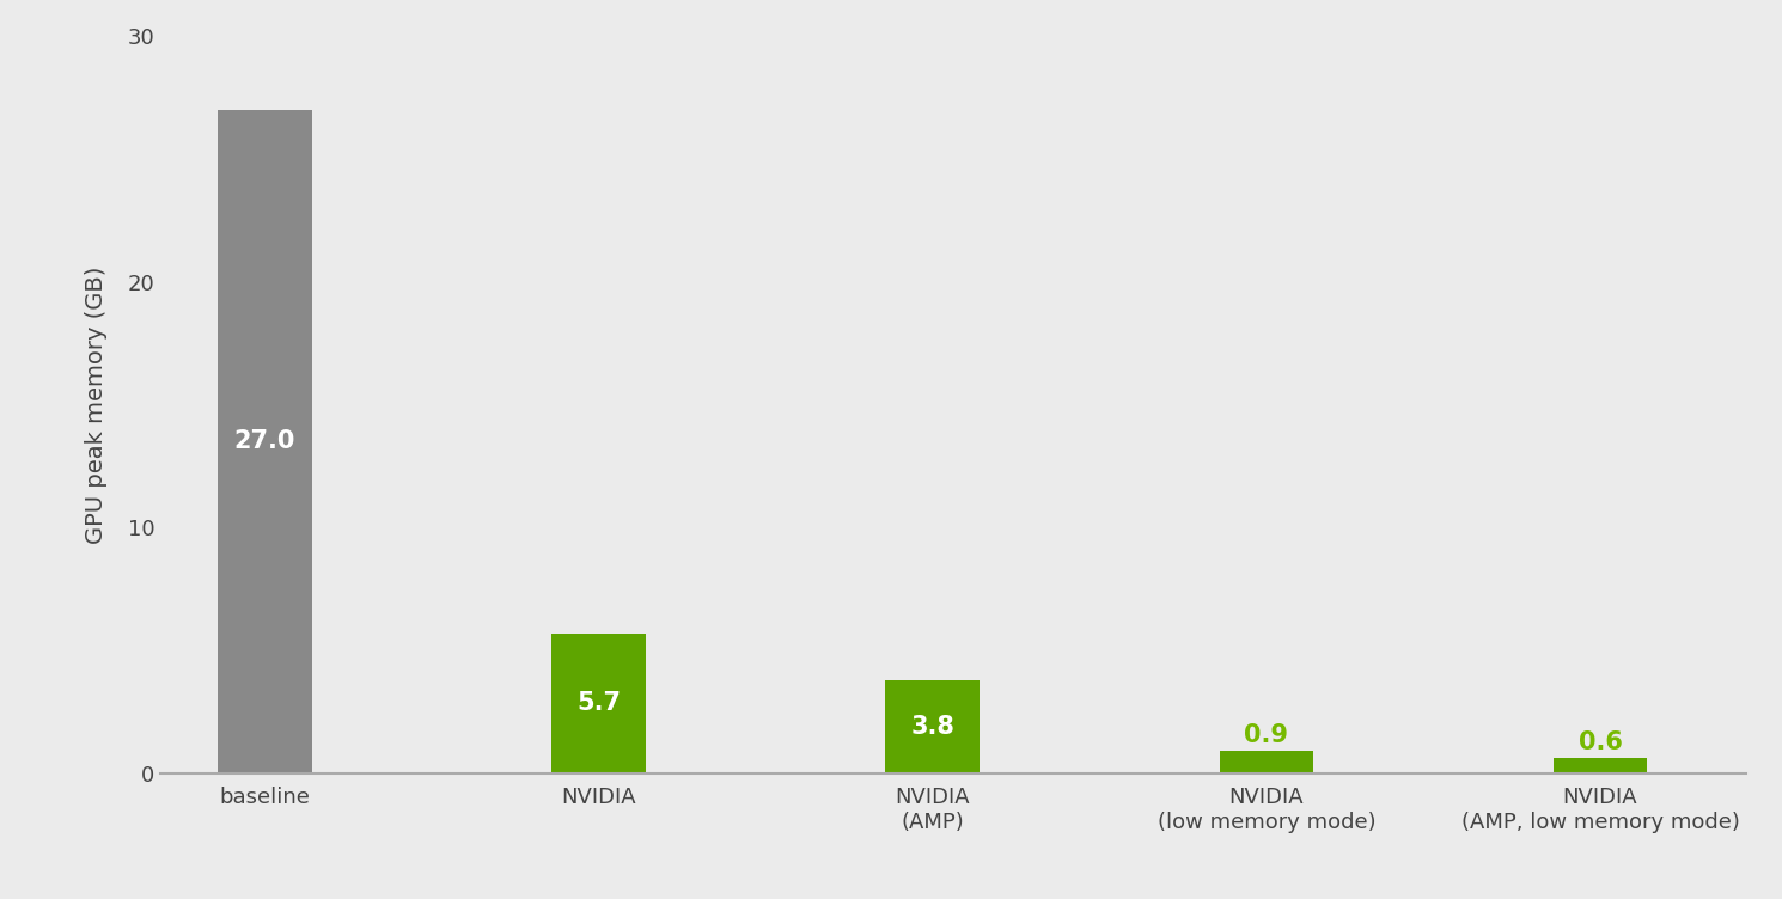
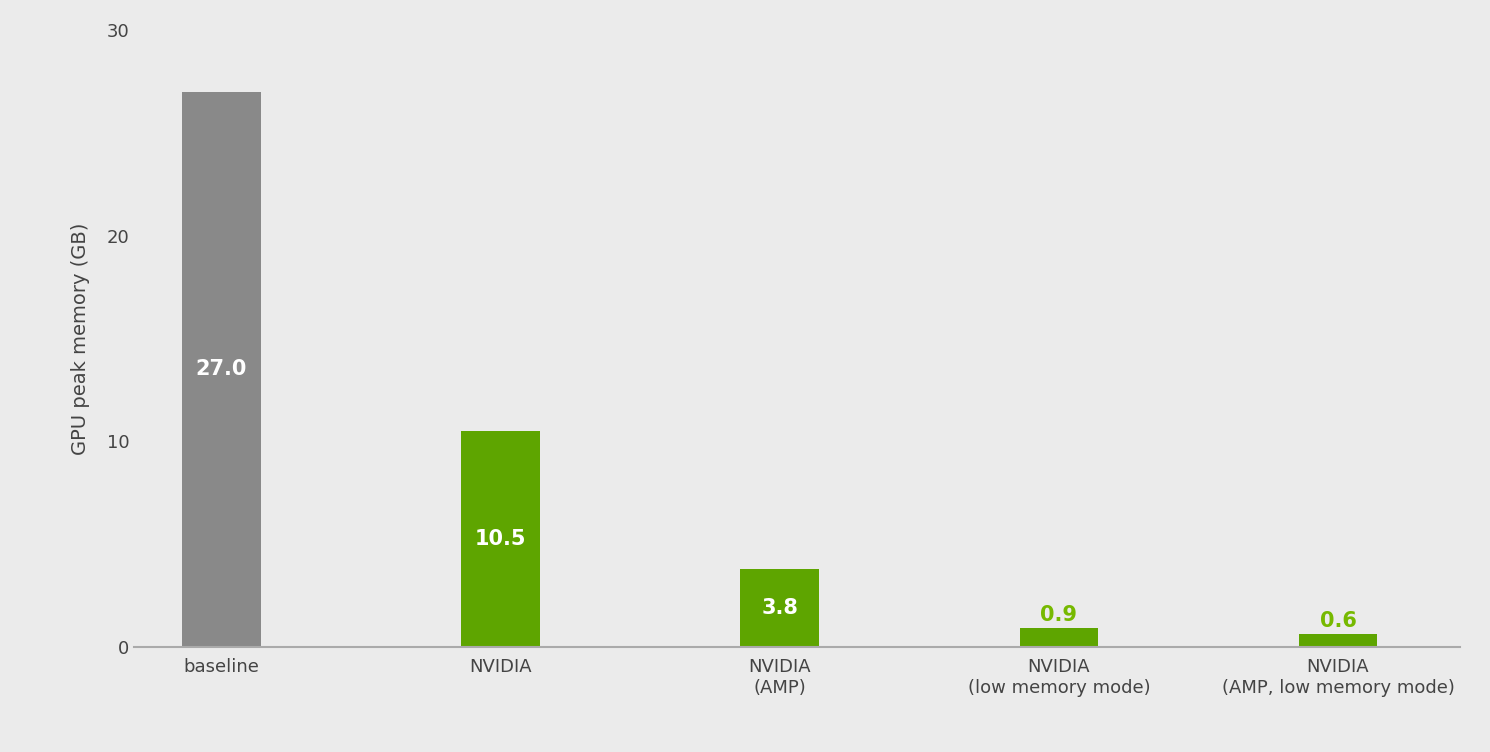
NVIDIA: 5.7 -> 10.5
